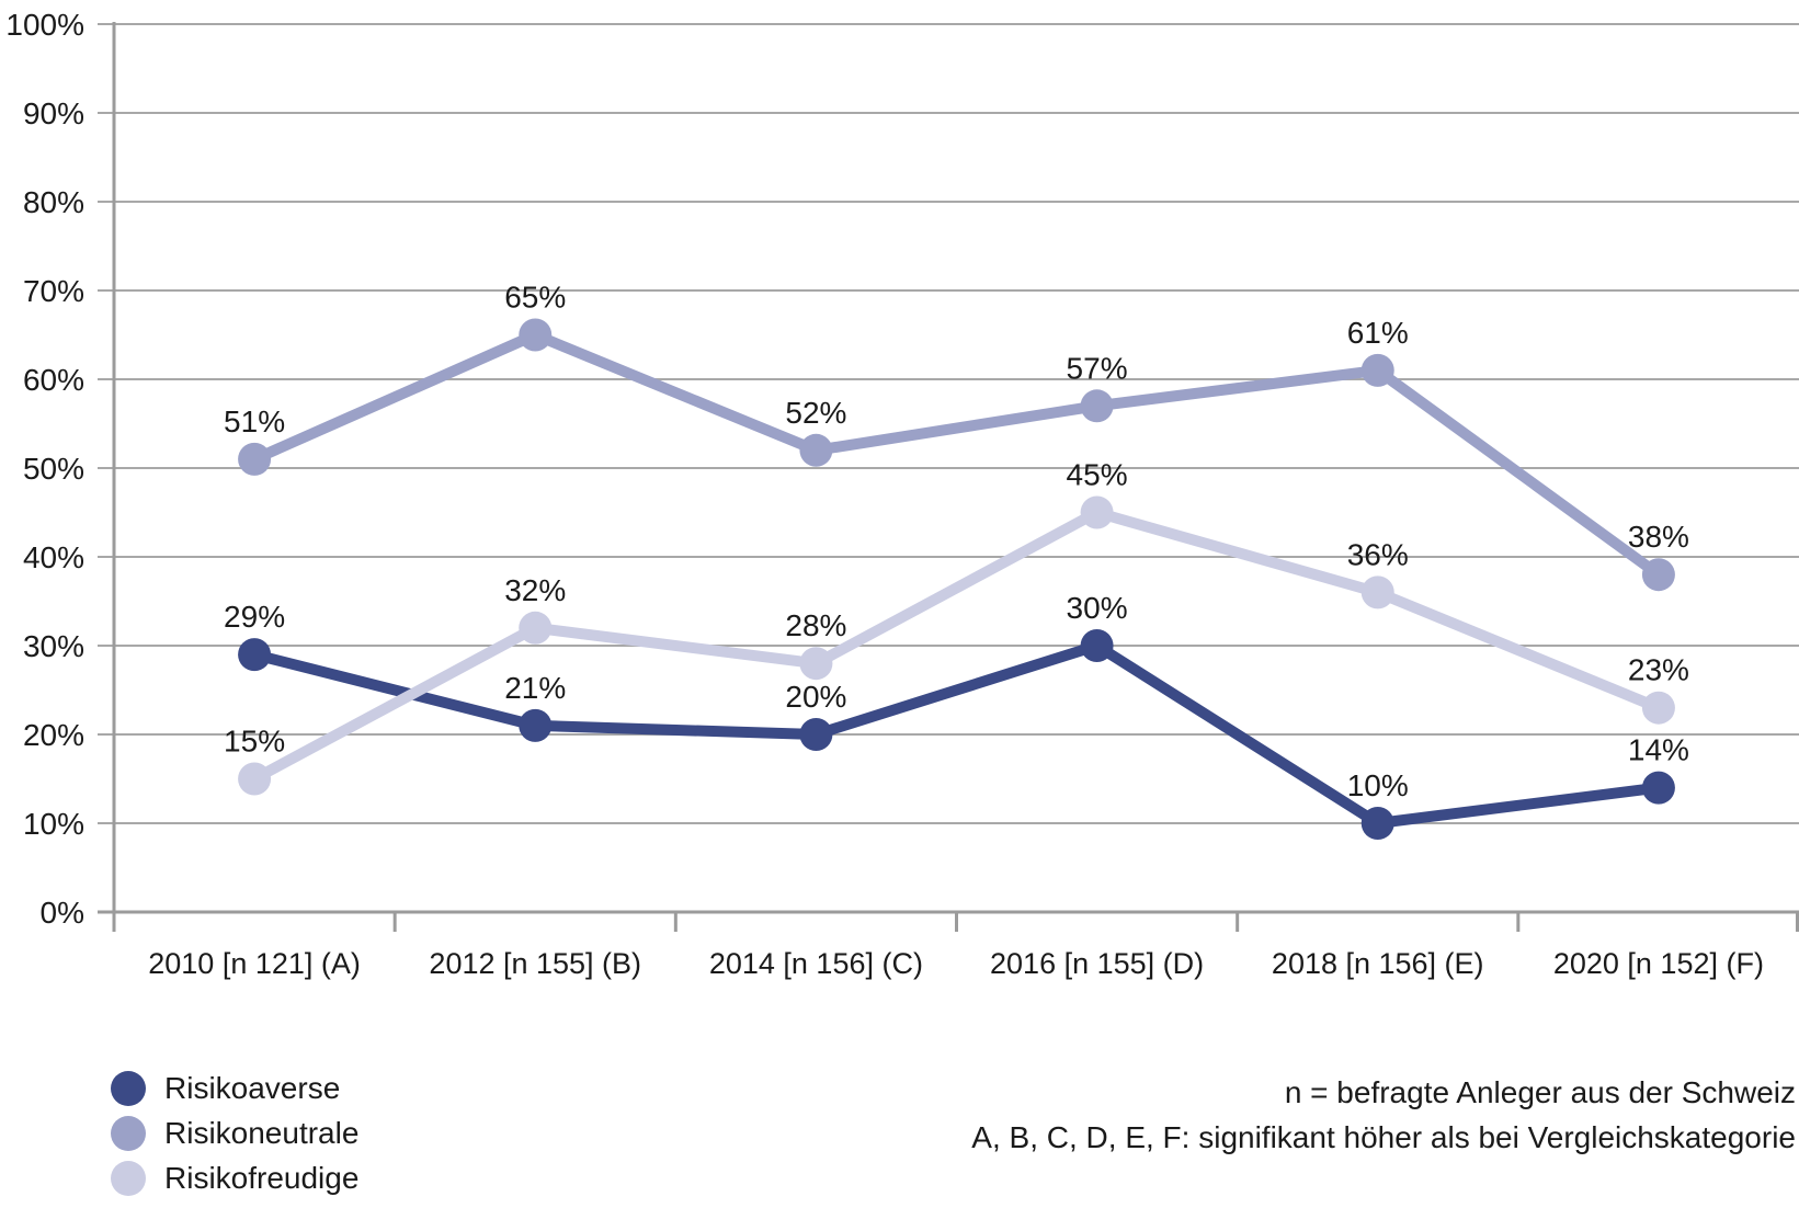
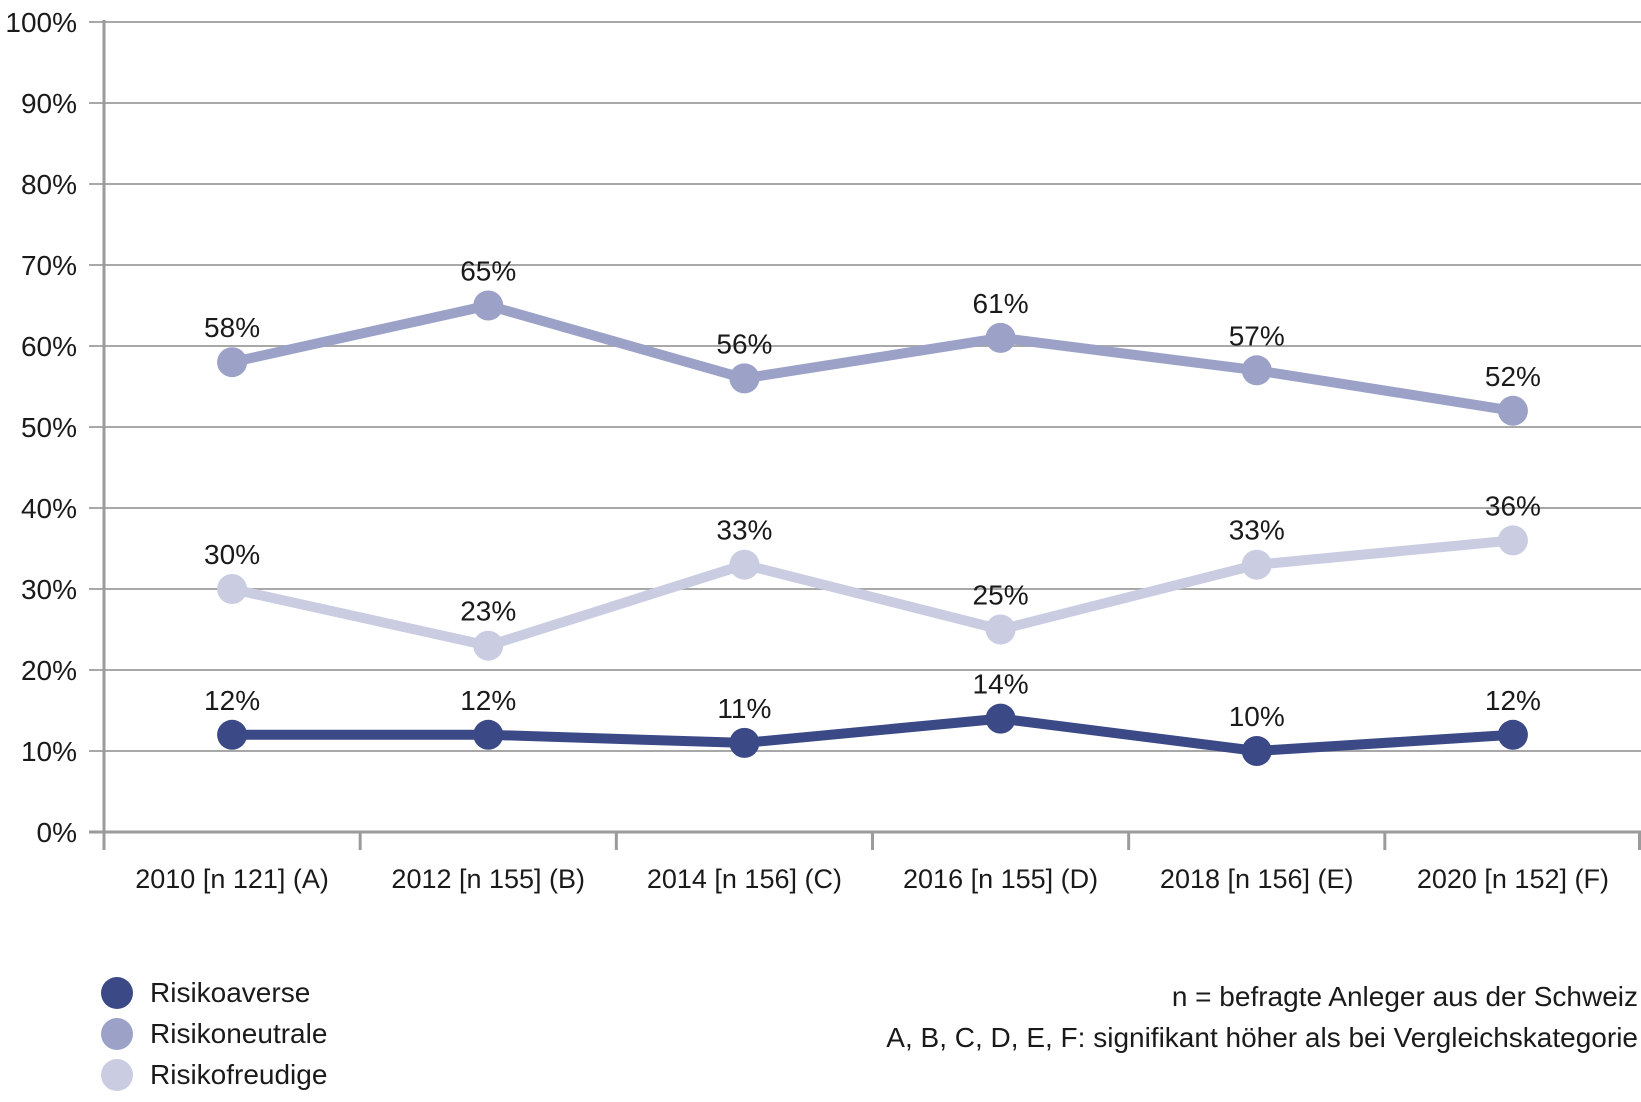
Risikoaverse/2010 [n 121] (A): 29% -> 12%
Risikoneutrale/2010 [n 121] (A): 51% -> 58%
Risikofreudige/2010 [n 121] (A): 15% -> 30%
Risikoaverse/2012 [n 155] (B): 21% -> 12%
Risikofreudige/2012 [n 155] (B): 32% -> 23%
Risikoaverse/2014 [n 156] (C): 20% -> 11%
Risikoneutrale/2014 [n 156] (C): 52% -> 56%
Risikofreudige/2014 [n 156] (C): 28% -> 33%
Risikoaverse/2016 [n 155] (D): 30% -> 14%
Risikoneutrale/2016 [n 155] (D): 57% -> 61%
Risikofreudige/2016 [n 155] (D): 45% -> 25%
Risikoneutrale/2018 [n 156] (E): 61% -> 57%
Risikofreudige/2018 [n 156] (E): 36% -> 33%
Risikoaverse/2020 [n 152] (F): 14% -> 12%
Risikoneutrale/2020 [n 152] (F): 38% -> 52%
Risikofreudige/2020 [n 152] (F): 23% -> 36%
